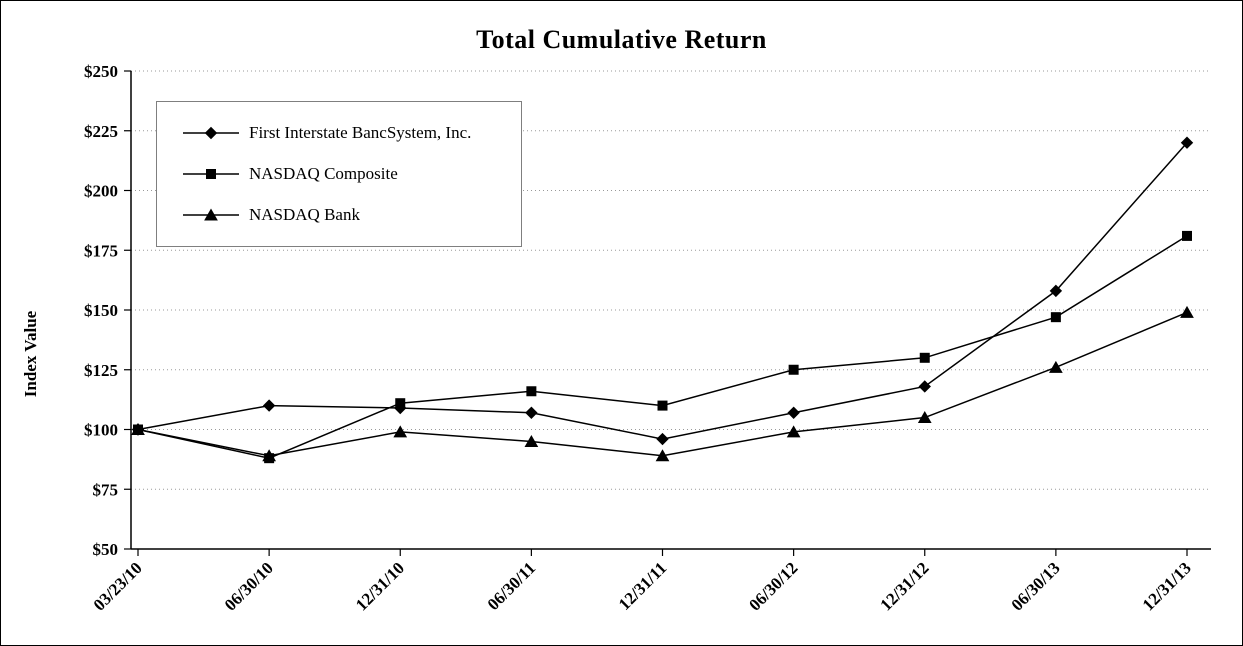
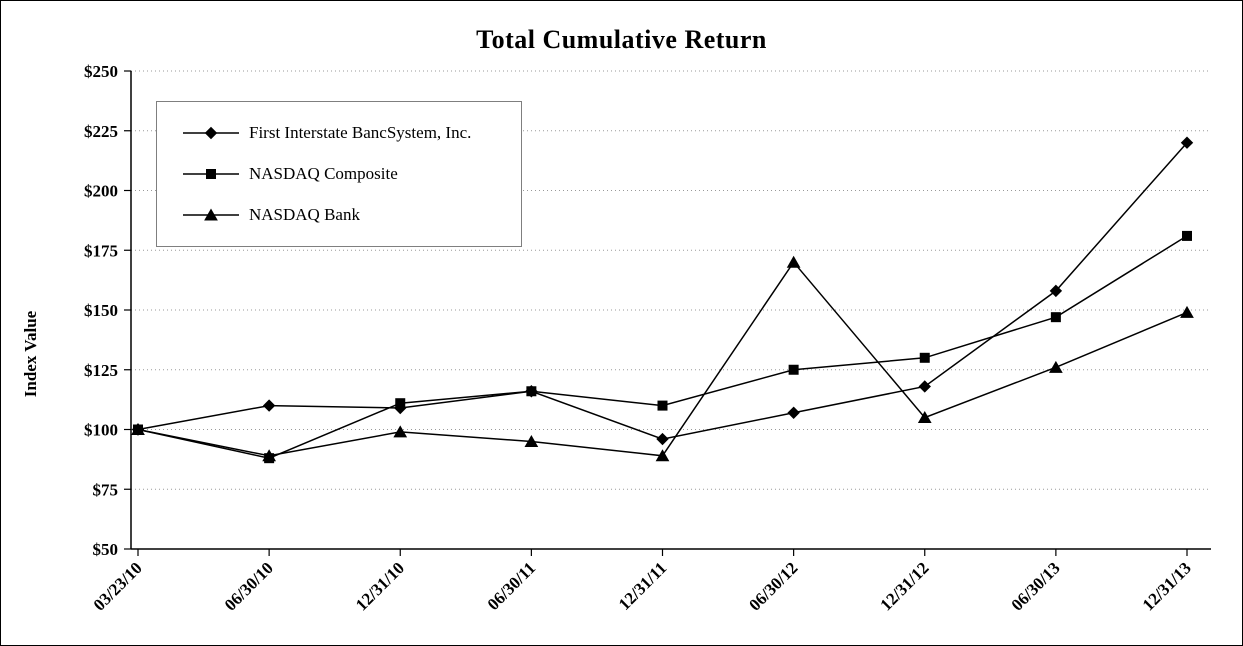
First Interstate BancSystem, Inc./06/30/11: $107 -> $116
NASDAQ Bank/06/30/12: $99 -> $170
